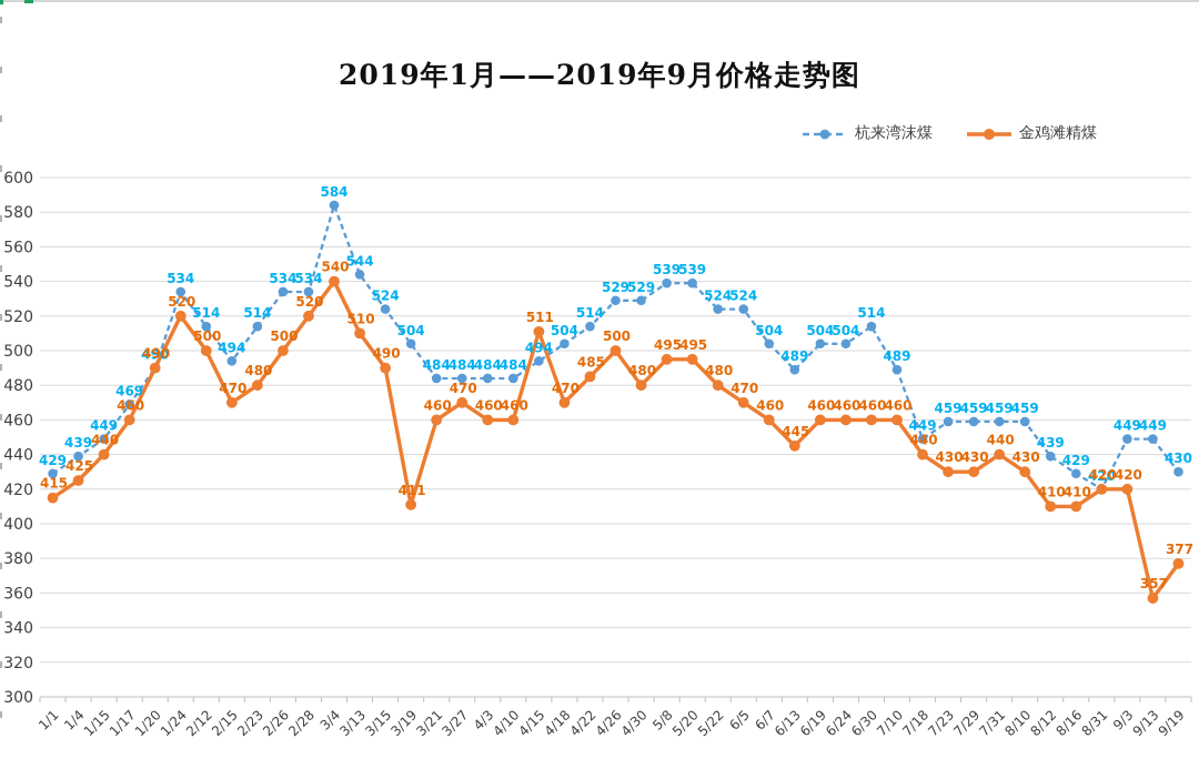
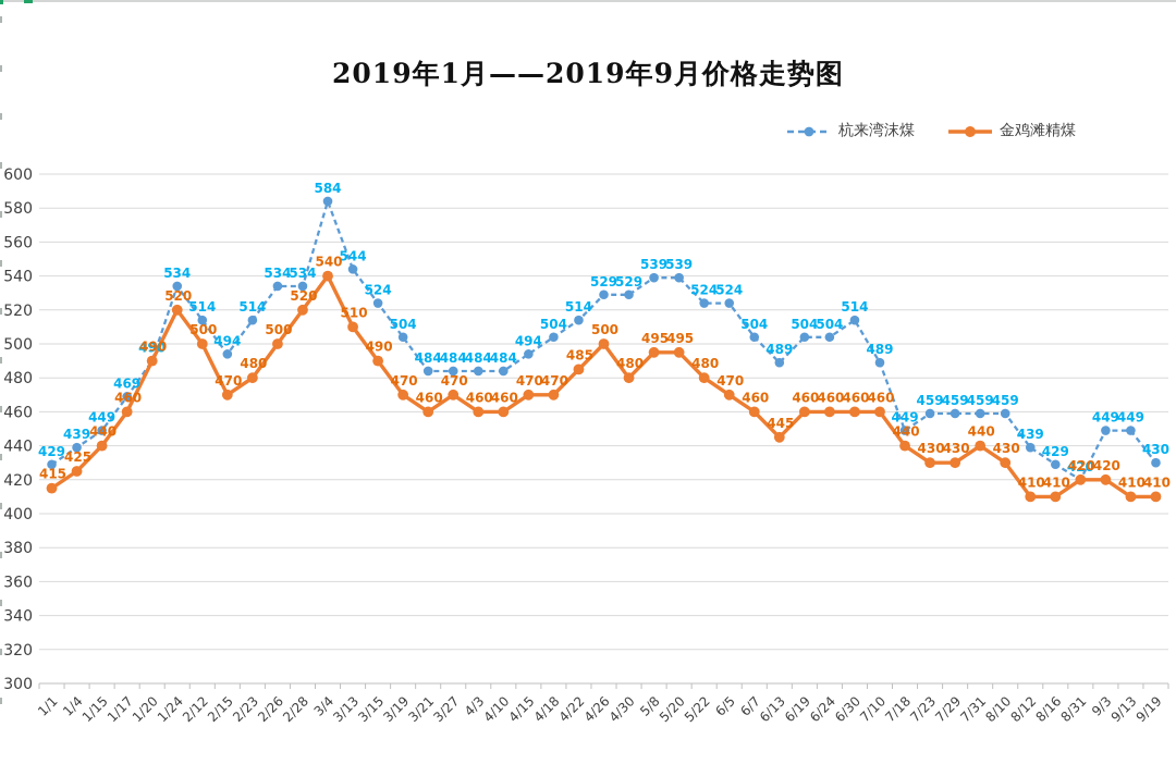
金鸡滩精煤/3/19: 411 -> 470
金鸡滩精煤/4/15: 511 -> 470
金鸡滩精煤/9/13: 357 -> 410
金鸡滩精煤/9/19: 377 -> 410
